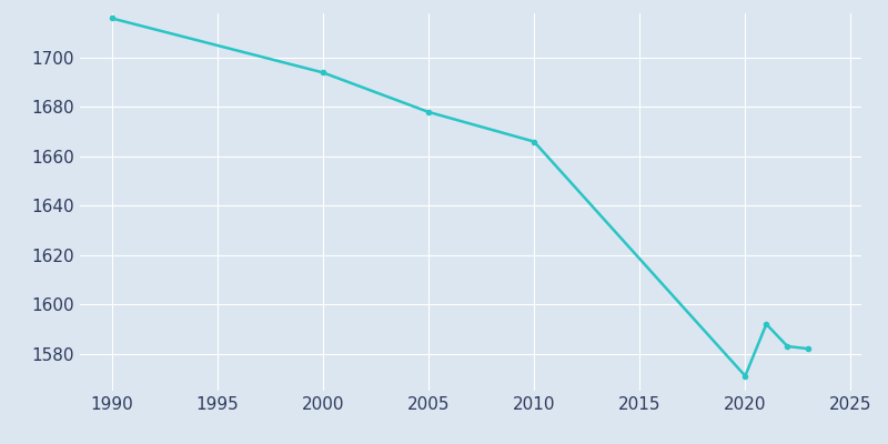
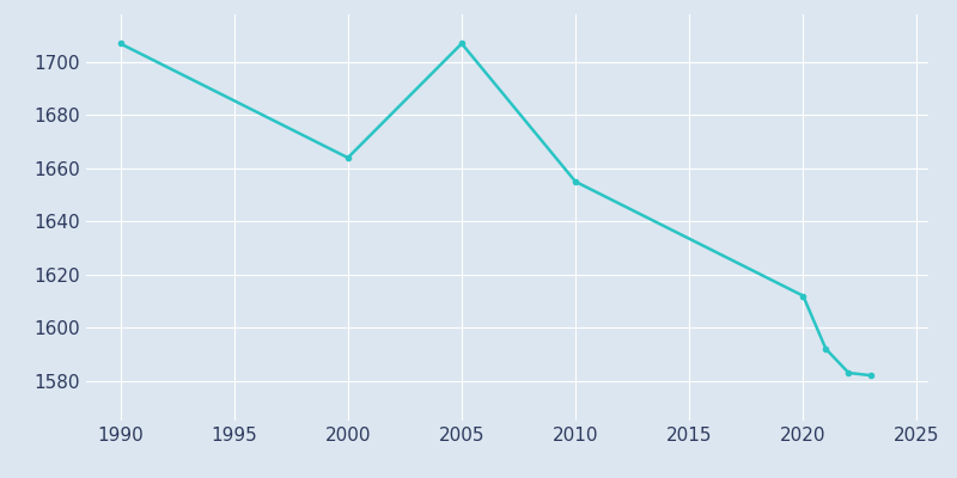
1990: 1716 -> 1707
2000: 1694 -> 1664
2005: 1678 -> 1707
2010: 1666 -> 1655
2020: 1571 -> 1612
